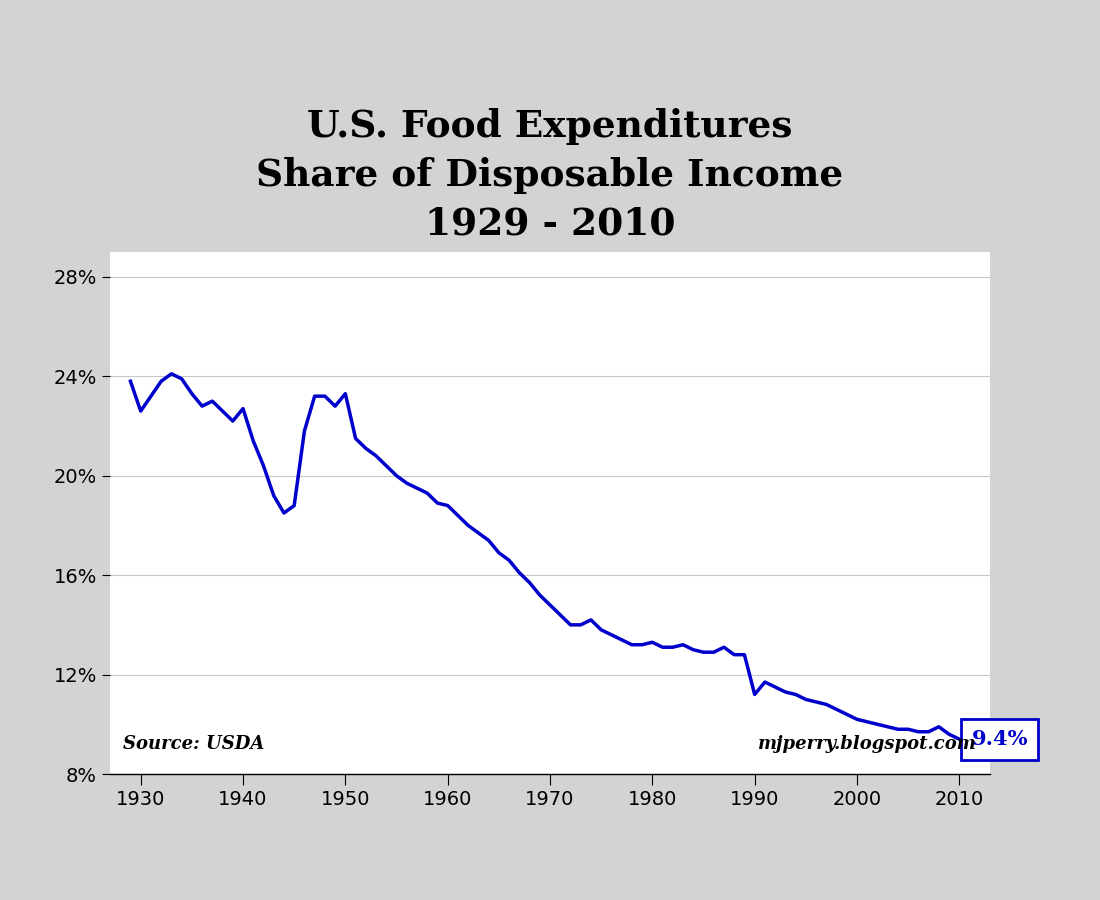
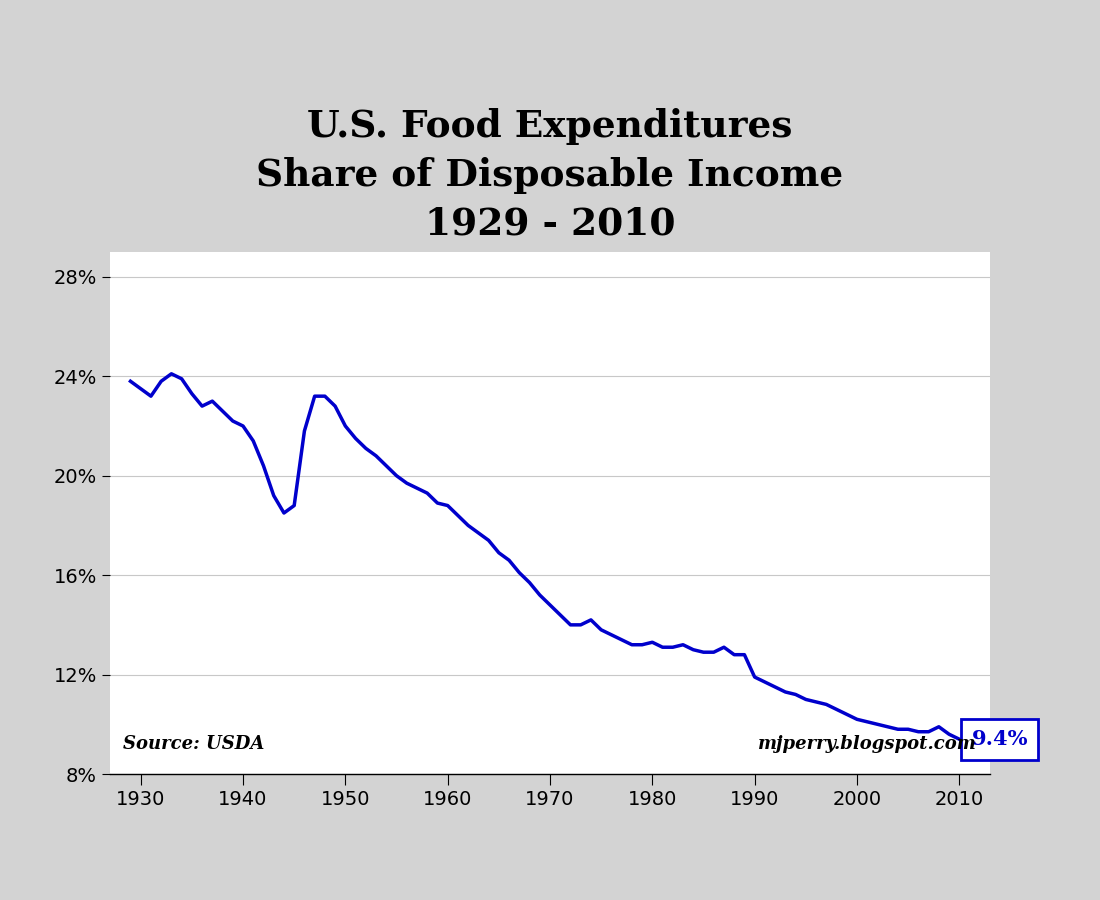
1930: 22.6% -> 23.5%
1940: 22.7% -> 22.0%
1950: 23.3% -> 22.0%
1990: 11.2% -> 11.9%
